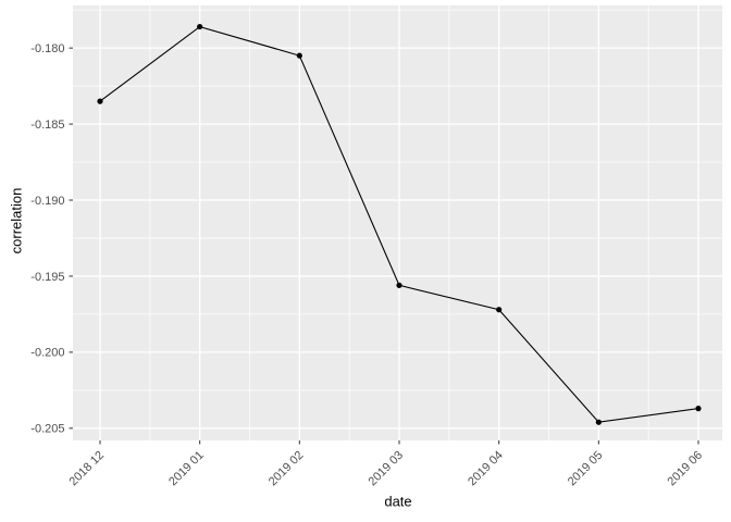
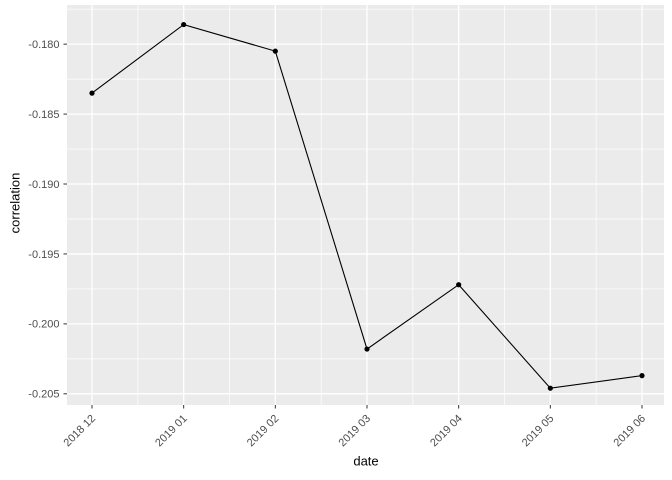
2019 03: -0.1956 -> -0.2018
